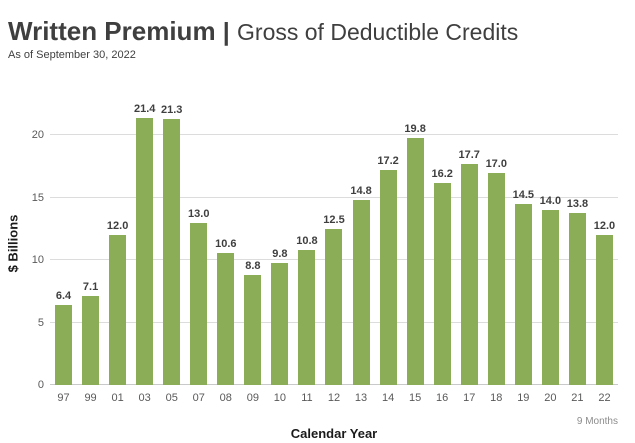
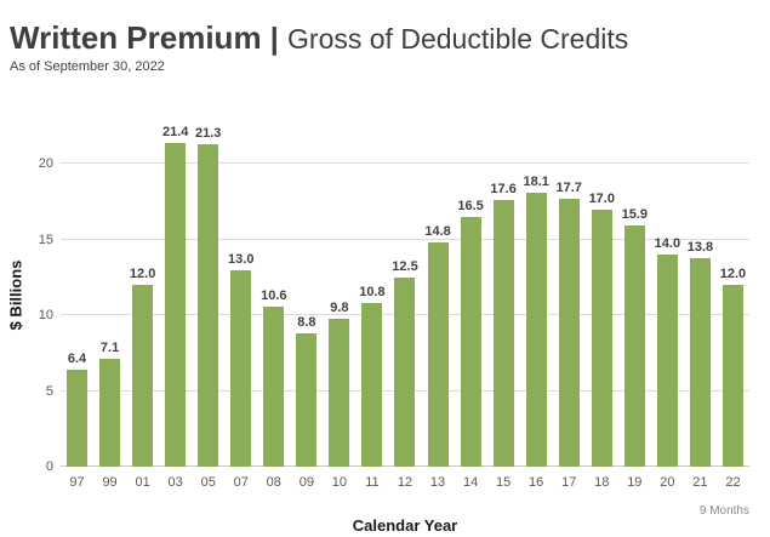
14: 17.2 -> 16.5
15: 19.8 -> 17.6
16: 16.2 -> 18.1
19: 14.5 -> 15.9
